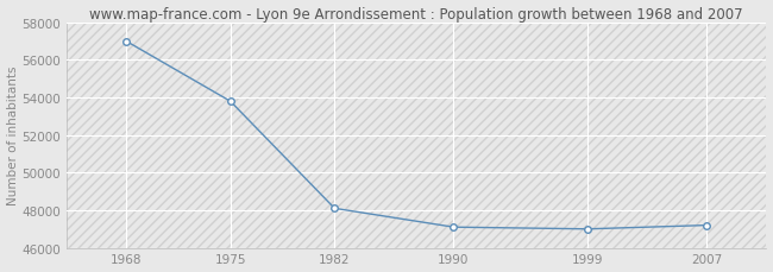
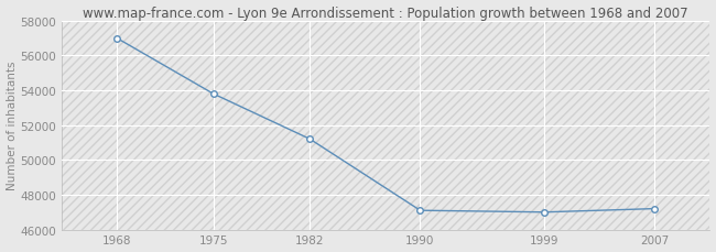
1982: 48100 -> 51200
